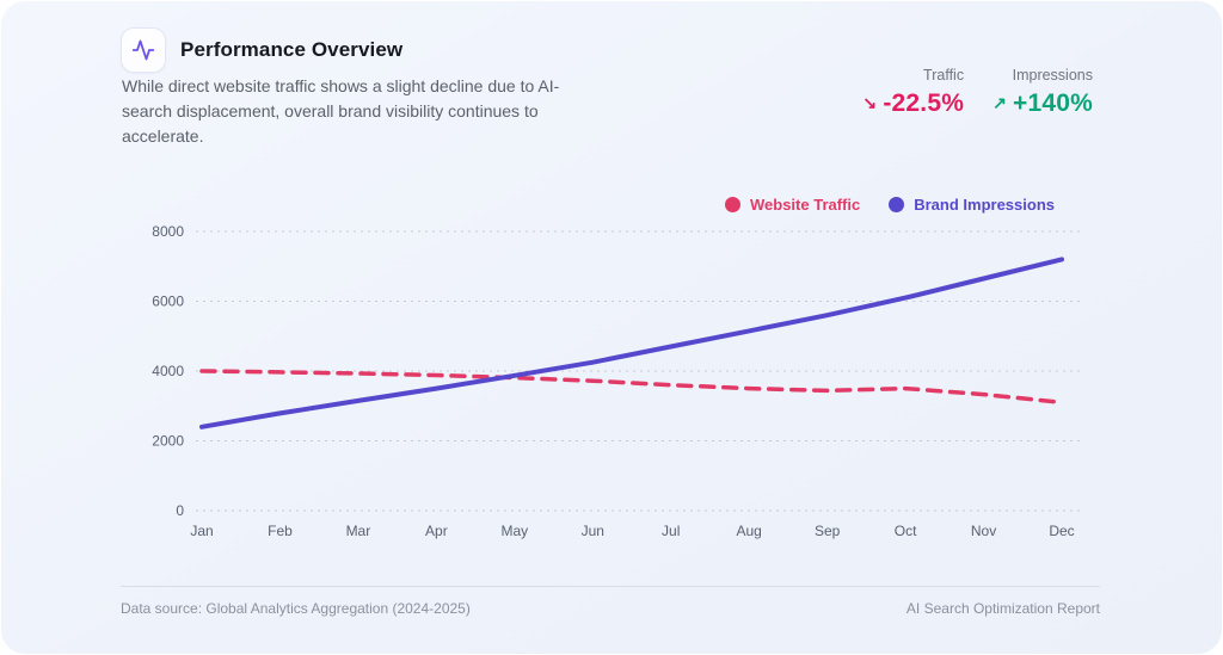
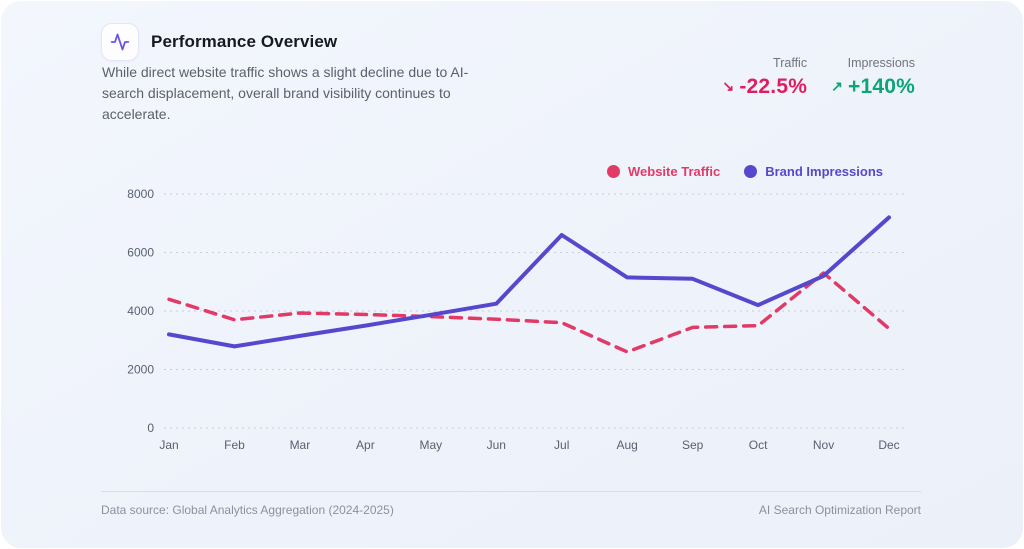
Website Traffic/Jan: 4000 -> 4400
Brand Impressions/Jan: 2400 -> 3200
Website Traffic/Feb: 4000 -> 3700
Brand Impressions/Jul: 4700 -> 6600
Website Traffic/Aug: 3500 -> 2600
Brand Impressions/Sep: 5600 -> 5100
Brand Impressions/Oct: 6100 -> 4200
Website Traffic/Nov: 3300 -> 5300
Brand Impressions/Nov: 6600 -> 5200
Website Traffic/Dec: 3100 -> 3400
